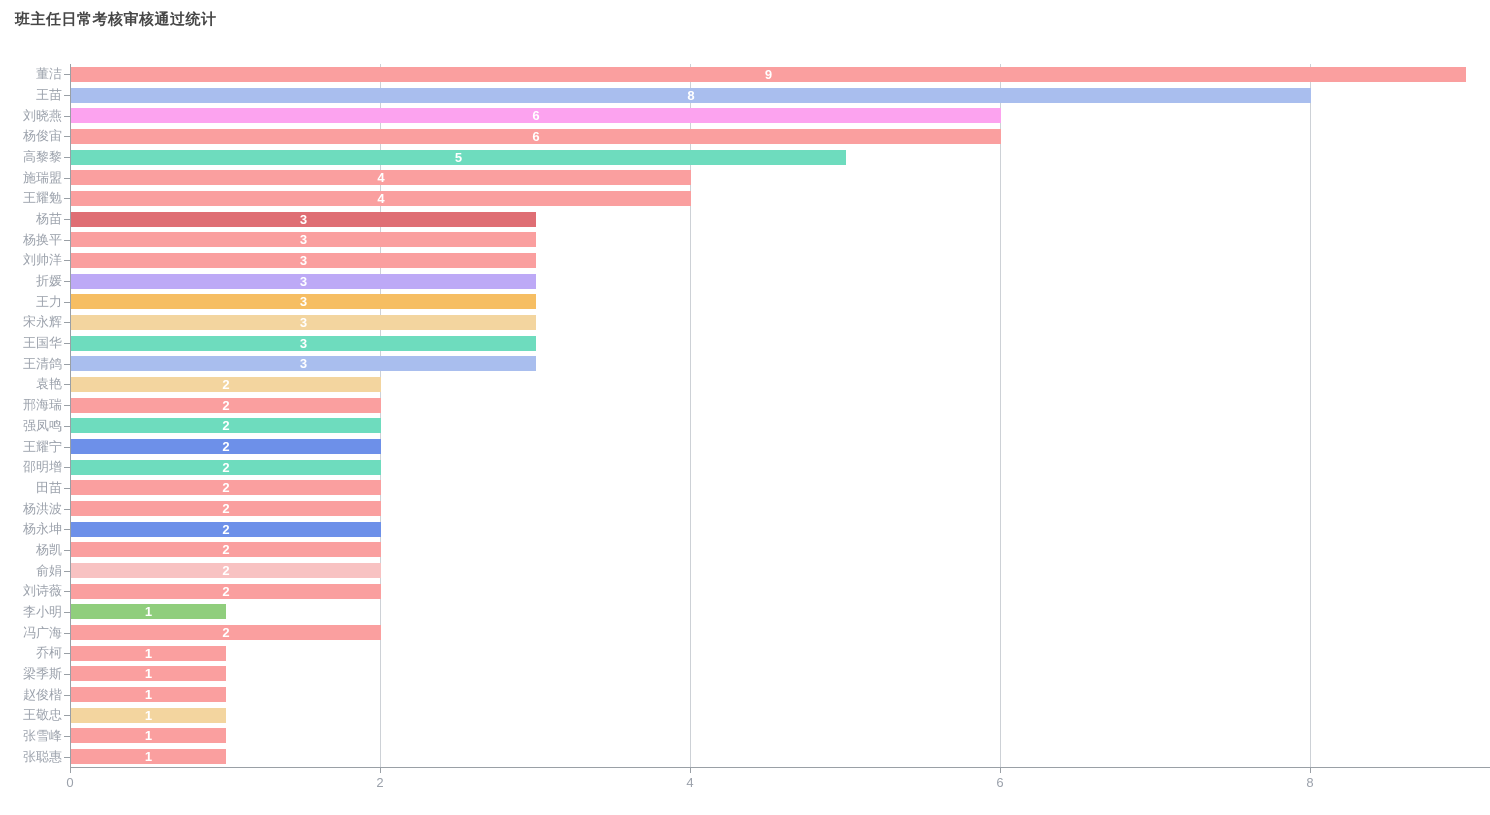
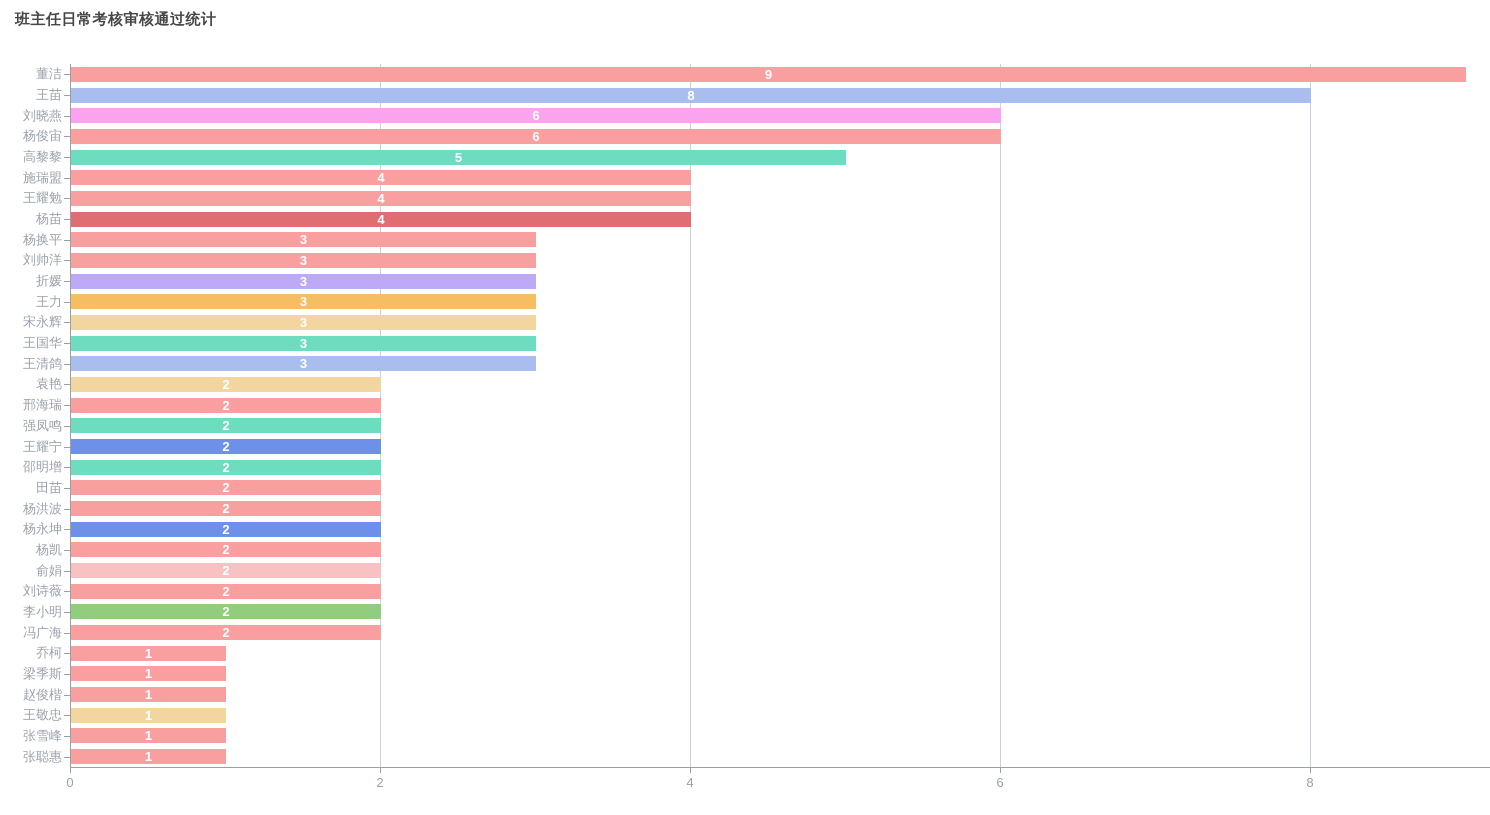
杨苗: 3 -> 4
李小明: 1 -> 2
